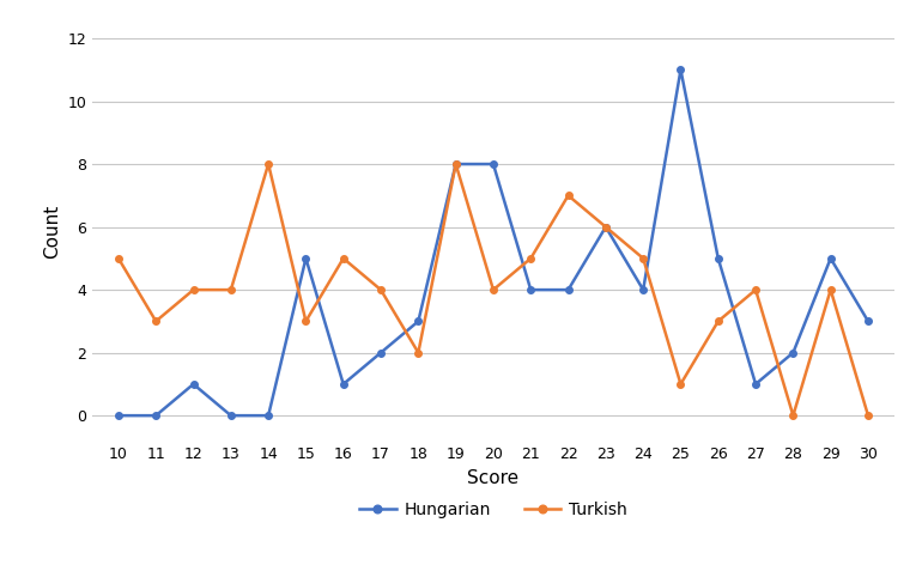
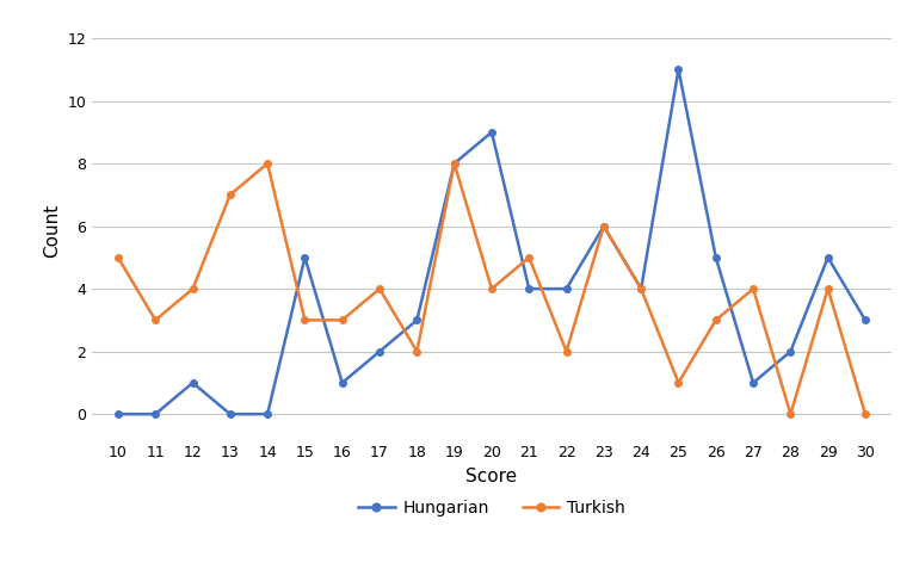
Turkish/13: 4 -> 7
Turkish/16: 5 -> 3
Hungarian/20: 8 -> 9
Turkish/22: 7 -> 2
Turkish/24: 5 -> 4
